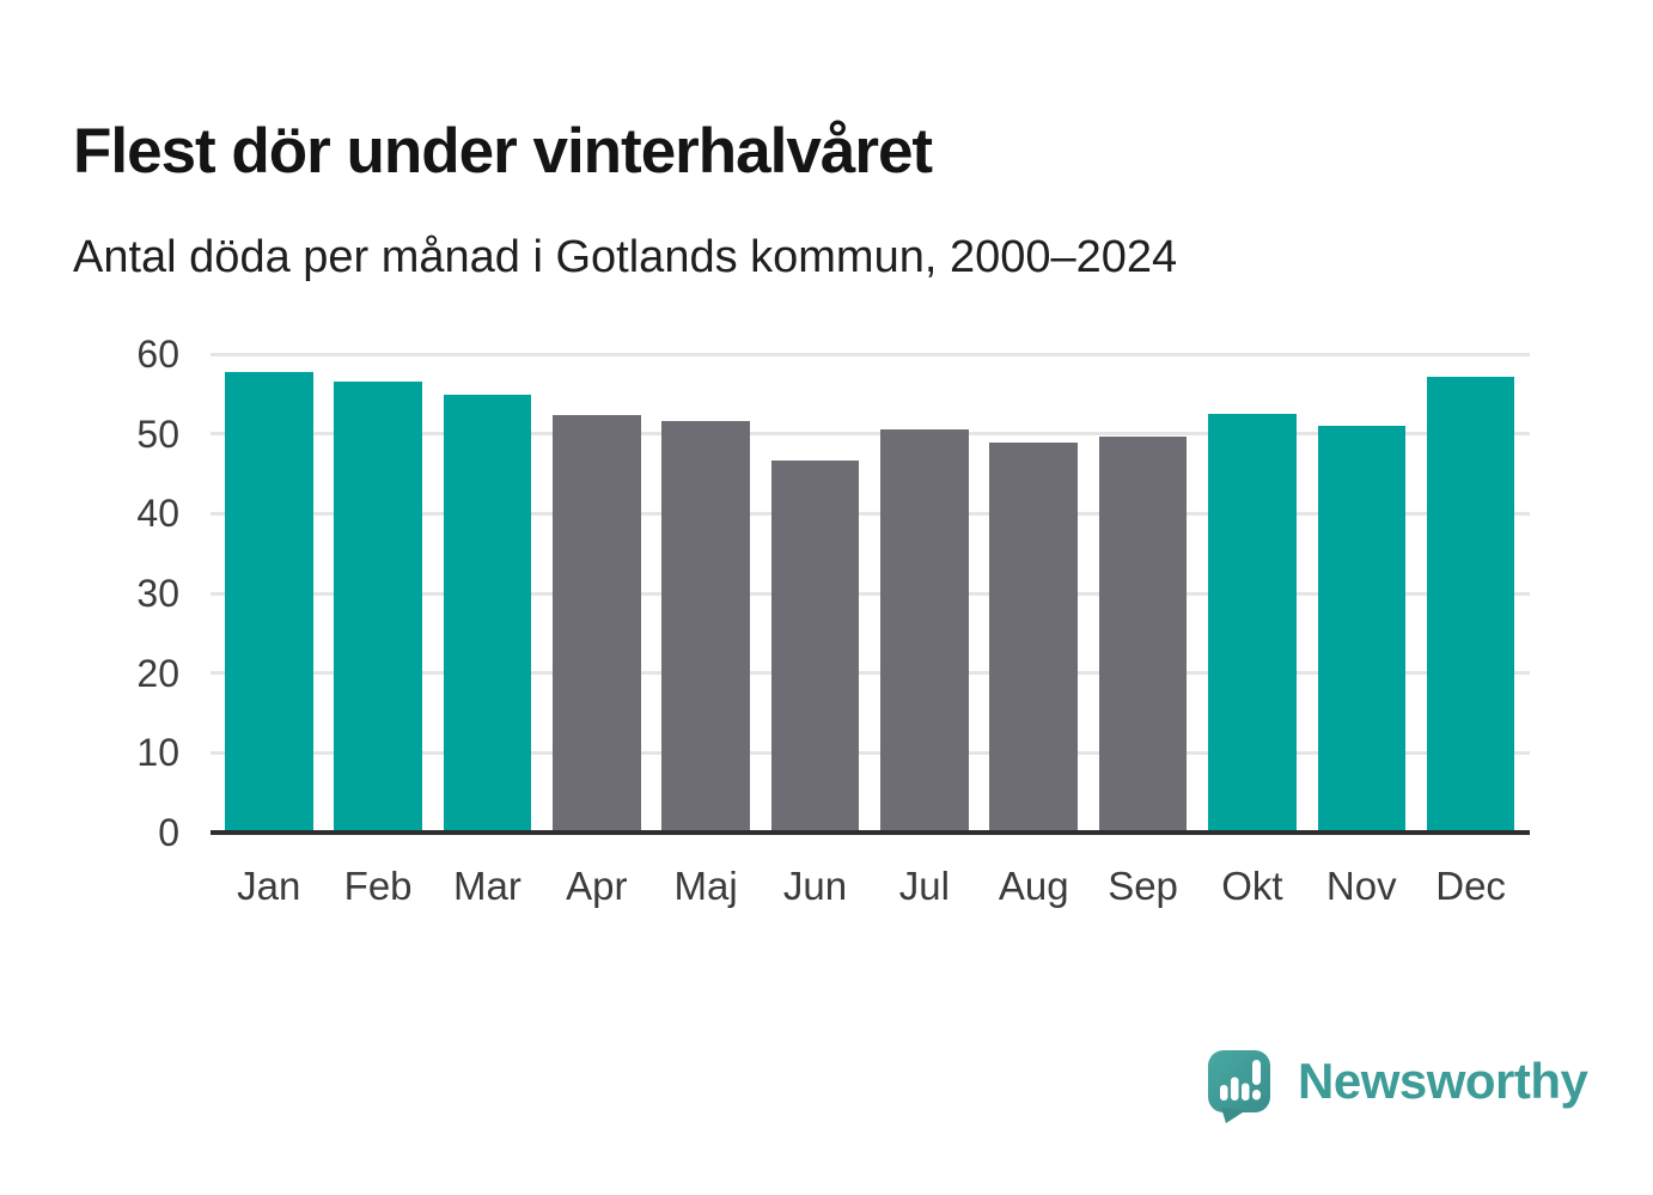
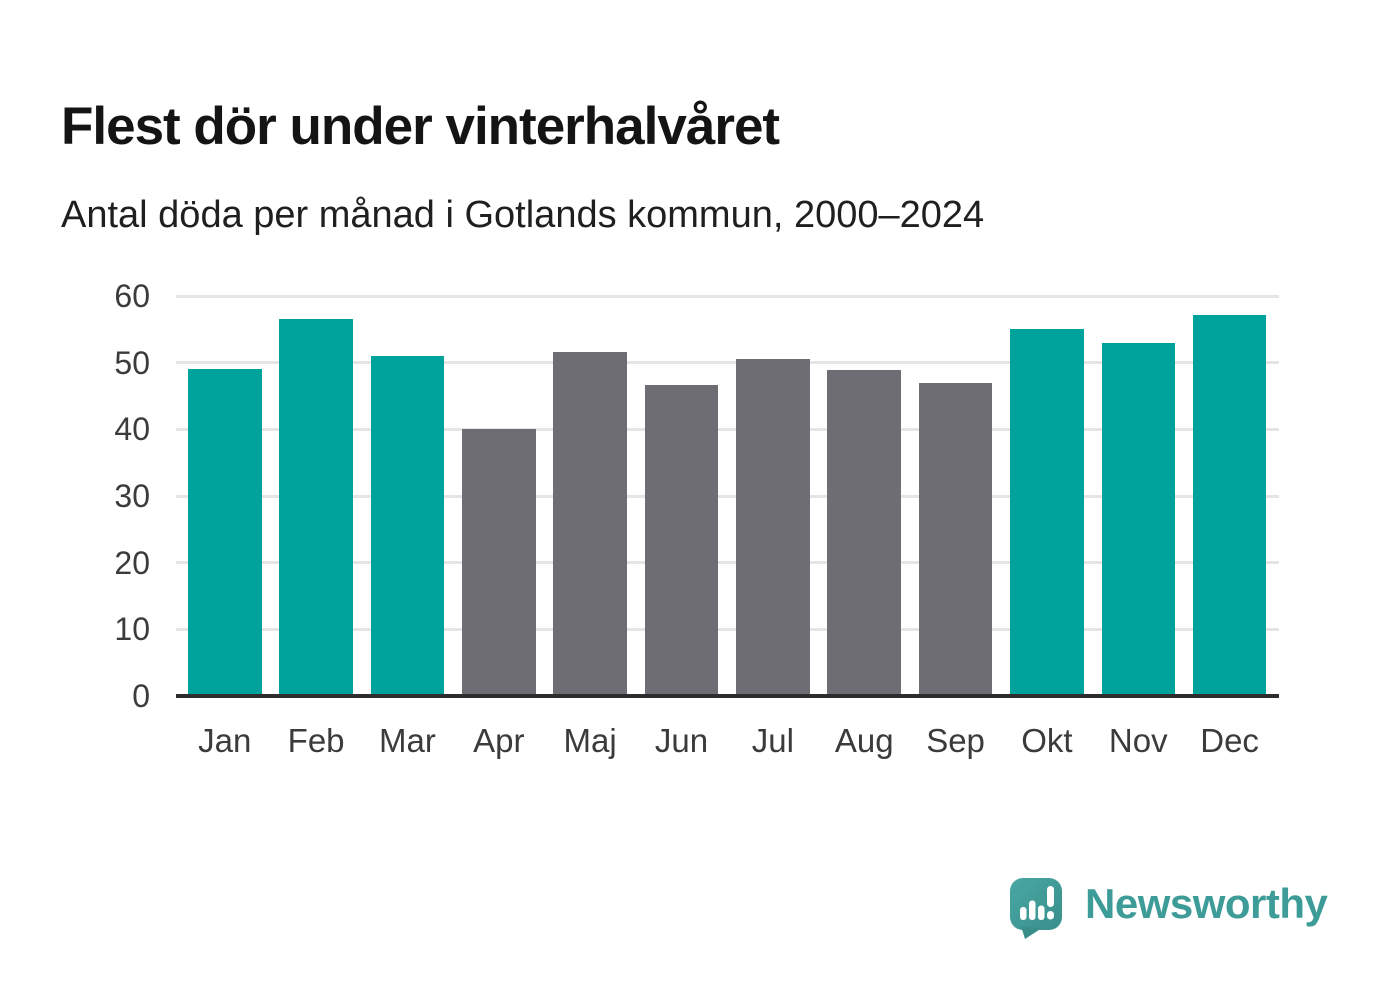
Jan: 58 -> 49
Mar: 55 -> 51
Apr: 52 -> 40
Sep: 50 -> 47
Okt: 52 -> 55
Nov: 51 -> 53
